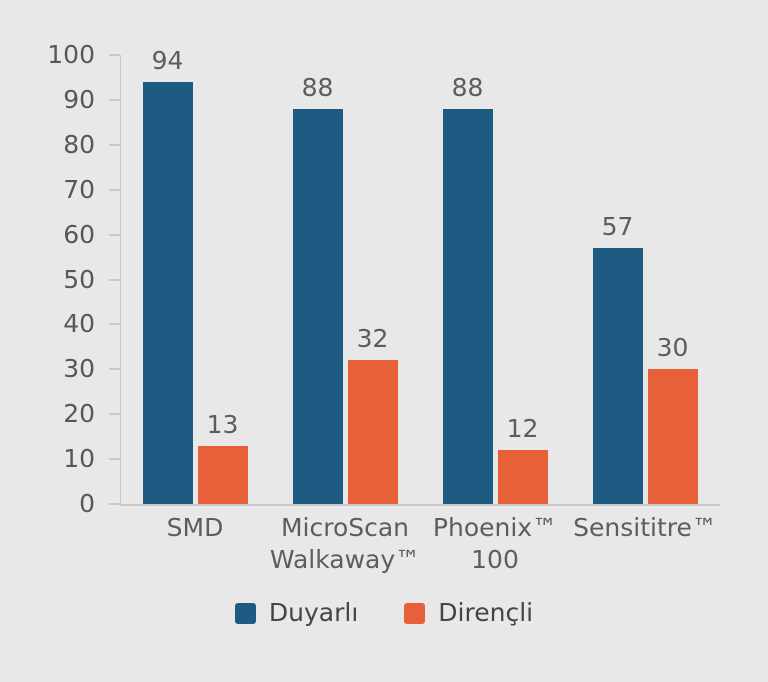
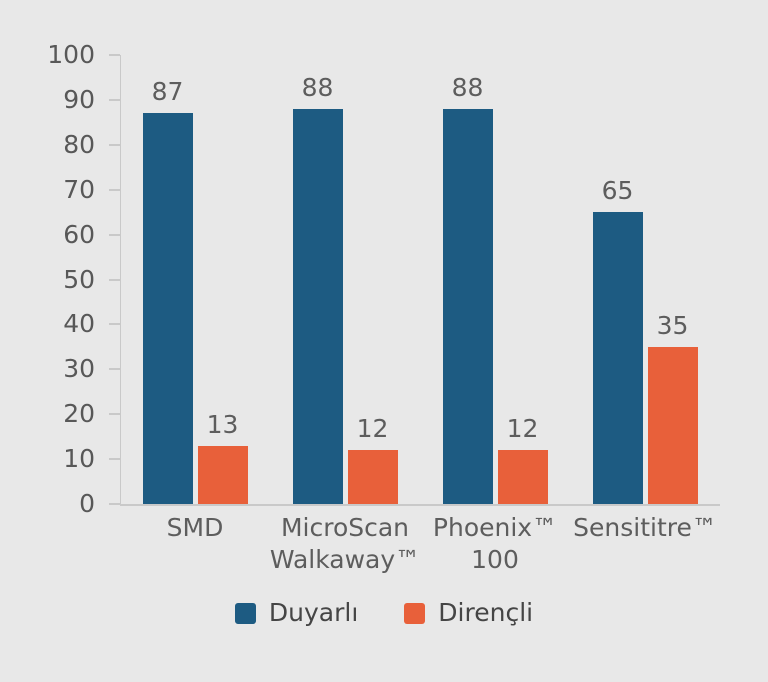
Duyarlı/SMD: 94 -> 87
Dirençli/MicroScan Walkaway™: 32 -> 12
Duyarlı/Sensititre™: 57 -> 65
Dirençli/Sensititre™: 30 -> 35
